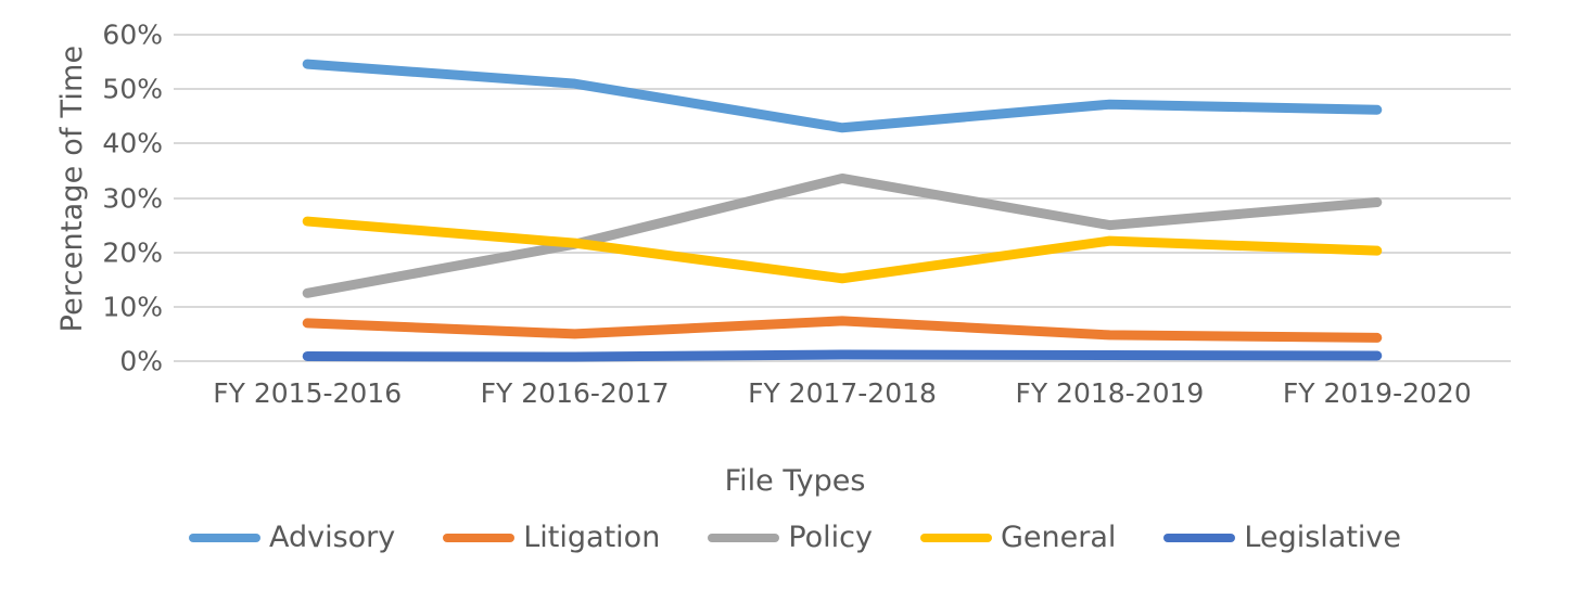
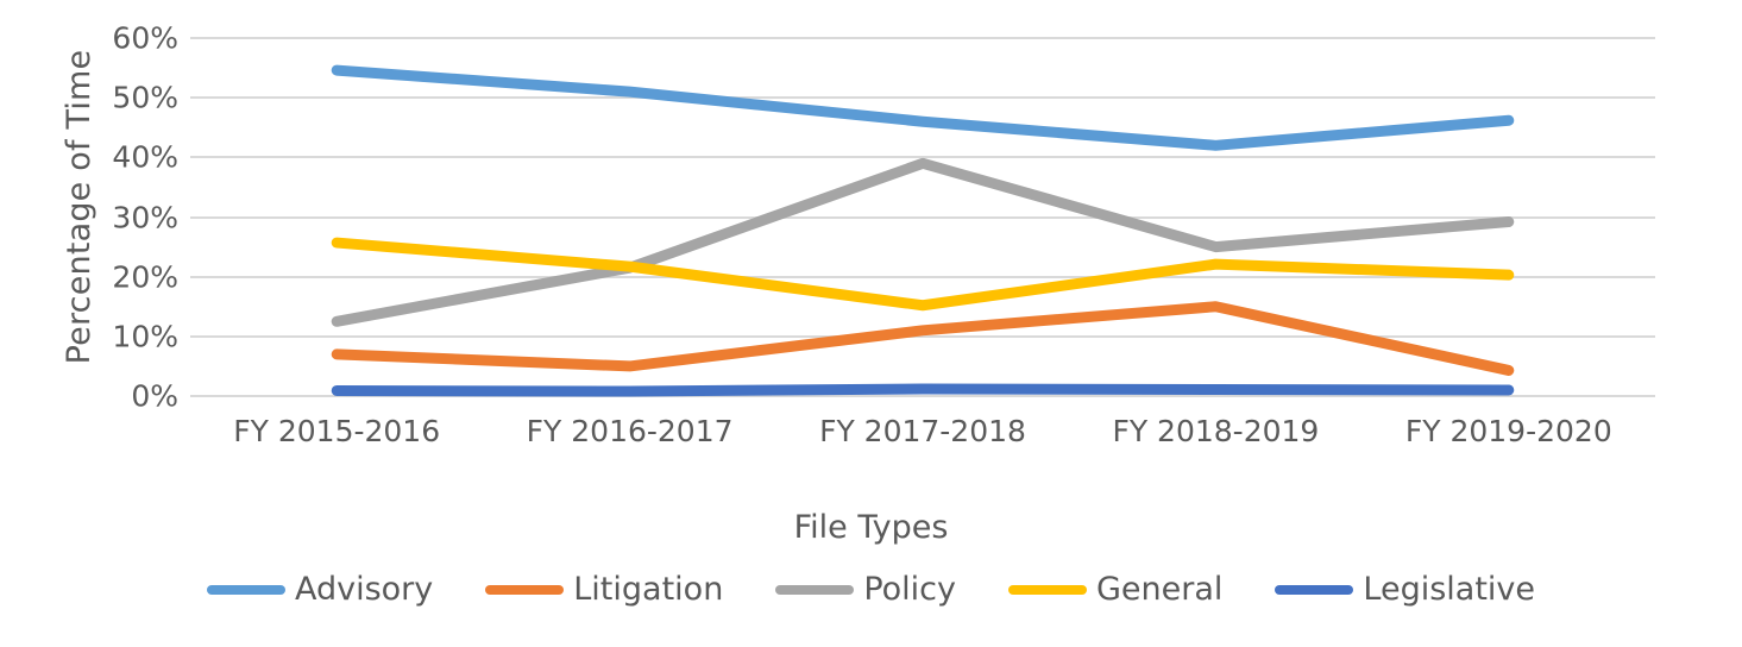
Advisory/FY 2017-2018: 43% -> 46%
Litigation/FY 2017-2018: 7% -> 11%
Policy/FY 2017-2018: 34% -> 39%
Advisory/FY 2018-2019: 47% -> 42%
Litigation/FY 2018-2019: 5% -> 15%
